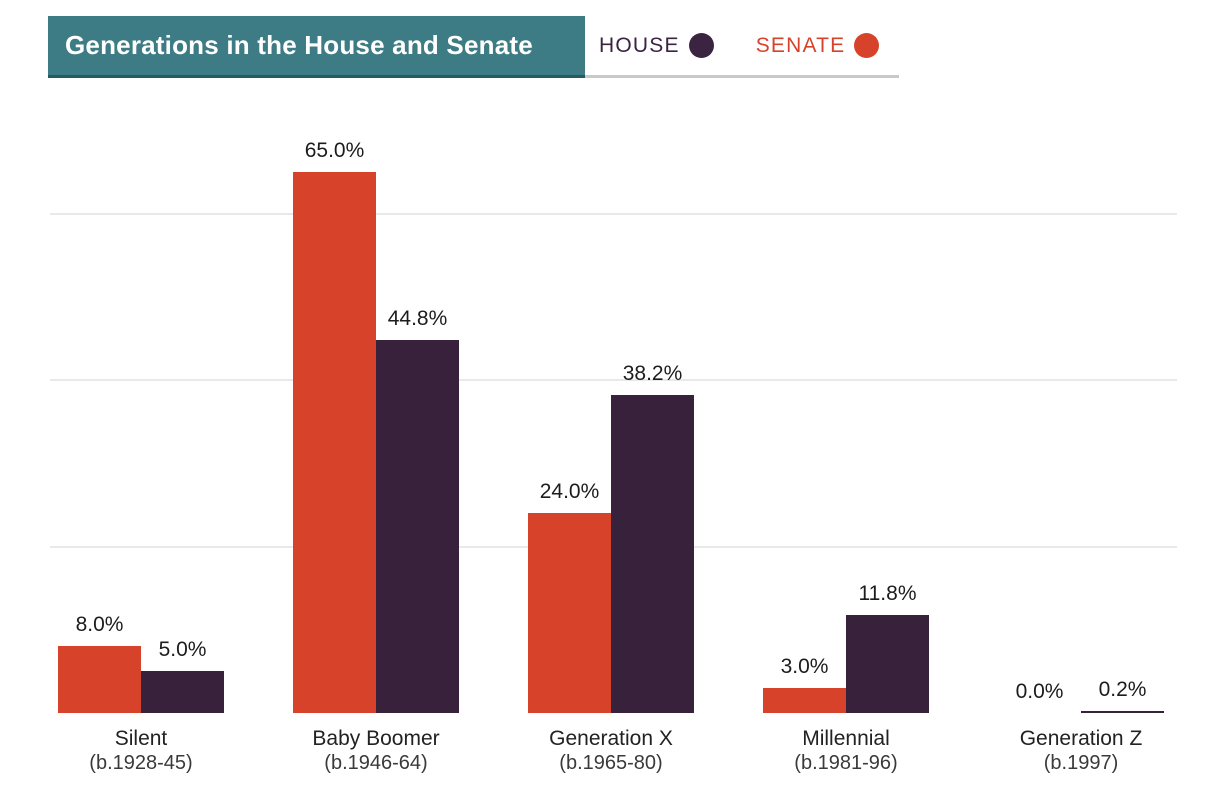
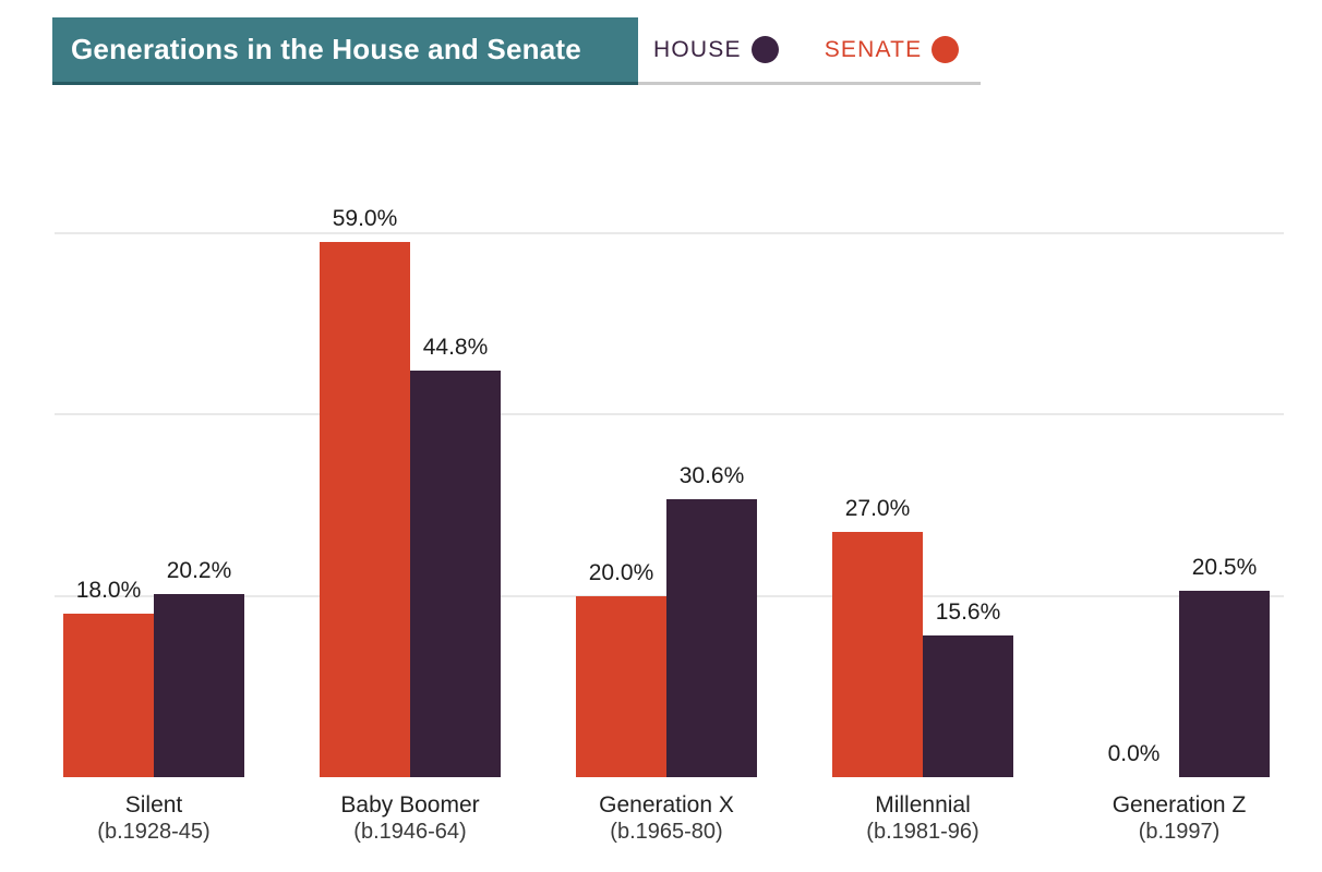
SENATE/Silent: 8.0% -> 18.0%
HOUSE/Silent: 5.0% -> 20.2%
SENATE/Baby Boomer: 65.0% -> 59.0%
SENATE/Generation X: 24.0% -> 20.0%
HOUSE/Generation X: 38.2% -> 30.6%
SENATE/Millennial: 3.0% -> 27.0%
HOUSE/Millennial: 11.8% -> 15.6%
HOUSE/Generation Z: 0.2% -> 20.5%
